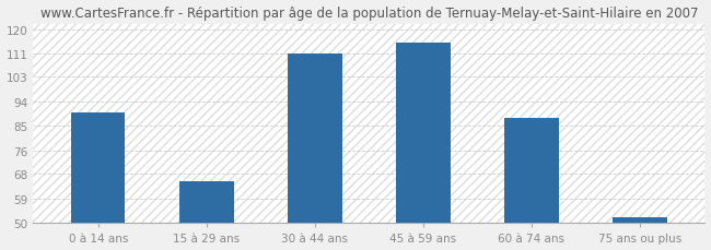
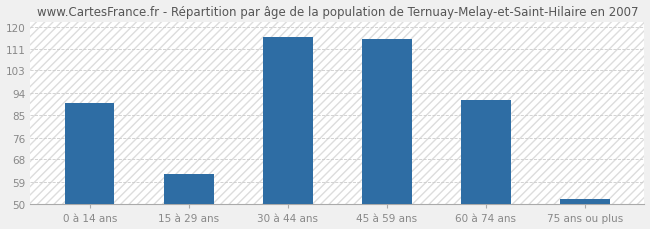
15 à 29 ans: 65 -> 62
30 à 44 ans: 111 -> 116
60 à 74 ans: 88 -> 91
